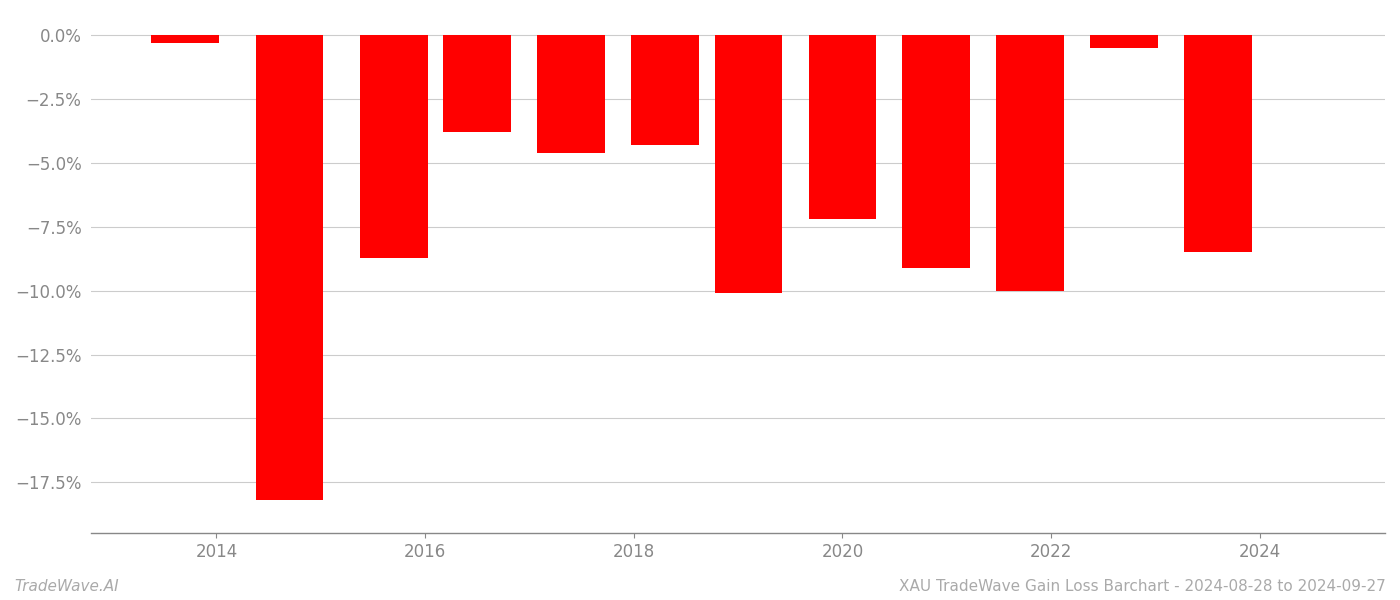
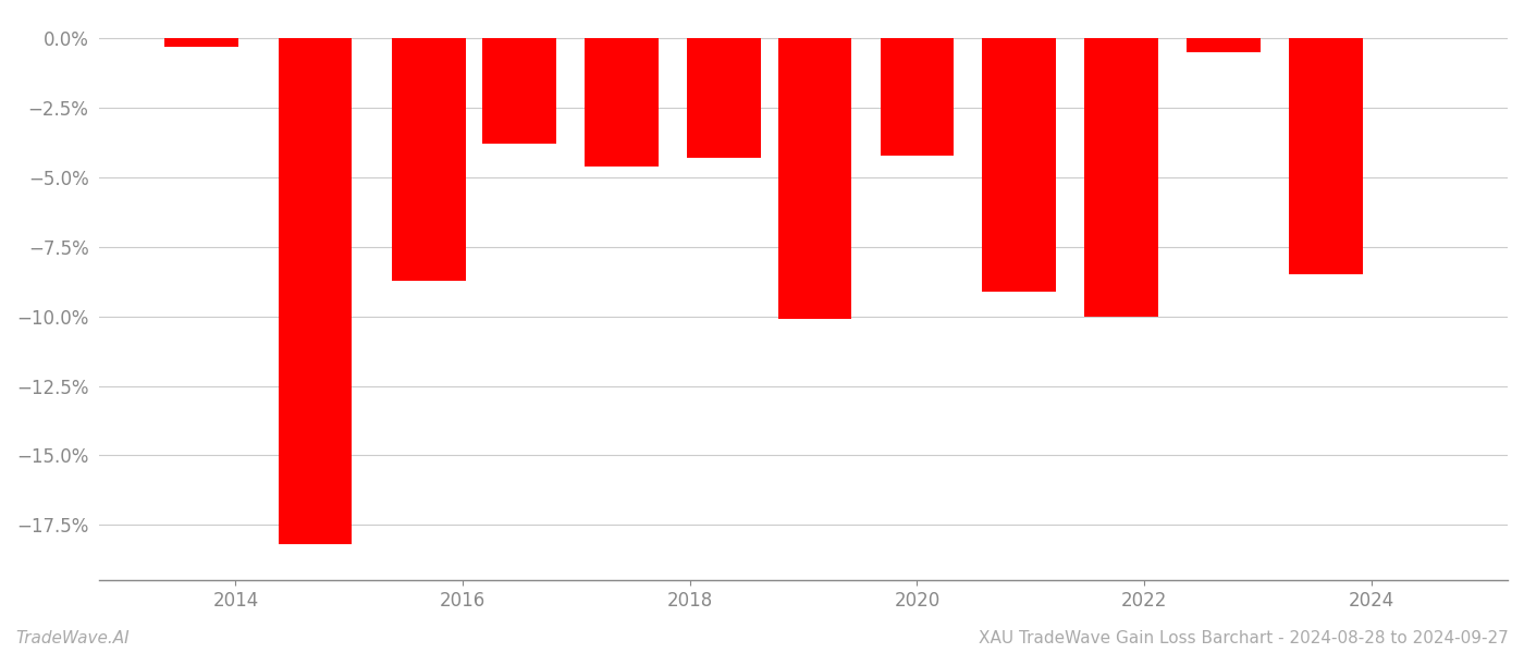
2020: -7.2% -> -4.2%
